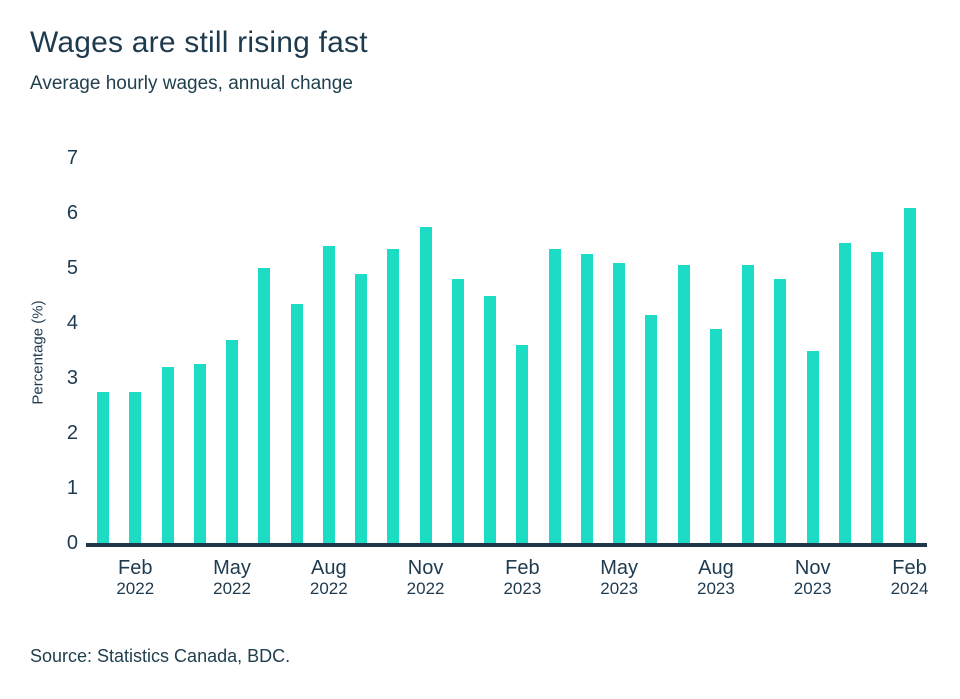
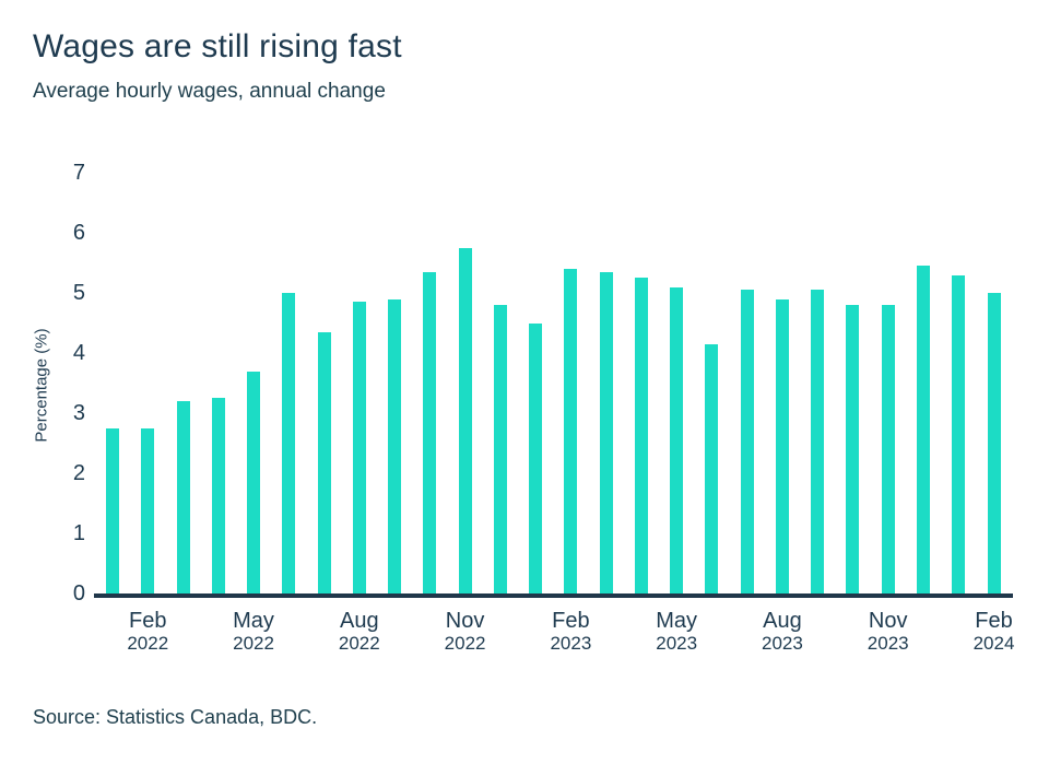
Aug 2022: 5.4 -> 4.8
Feb 2023: 3.6 -> 5.4
Aug 2023: 3.9 -> 4.9
Nov 2023: 3.5 -> 4.8
Feb 2024: 6.1 -> 5.0
